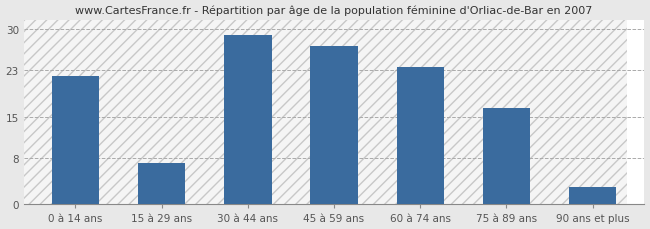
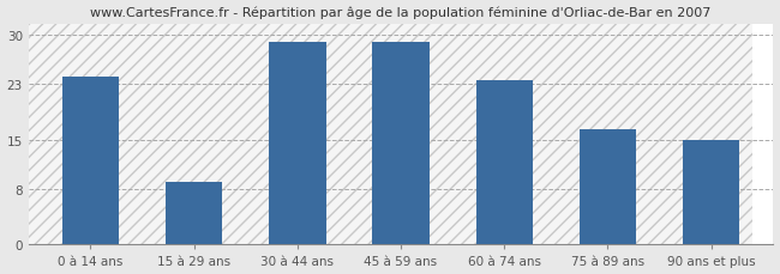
0 à 14 ans: 22.0 -> 24.0
15 à 29 ans: 7.0 -> 9.0
45 à 59 ans: 27.0 -> 29.0
90 ans et plus: 3.0 -> 15.0
